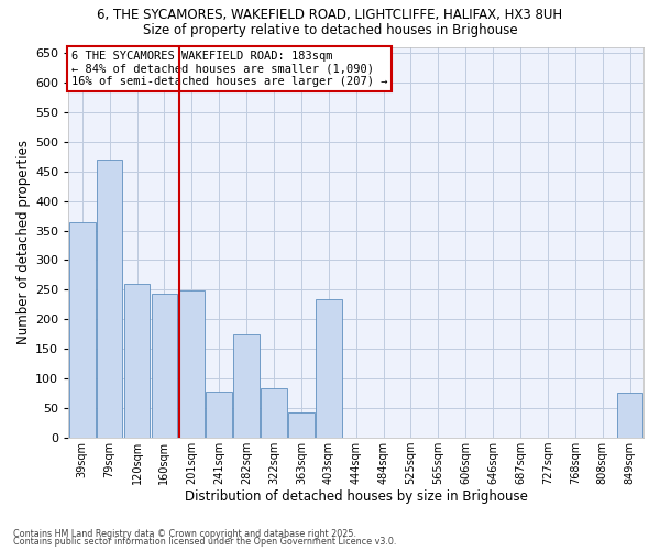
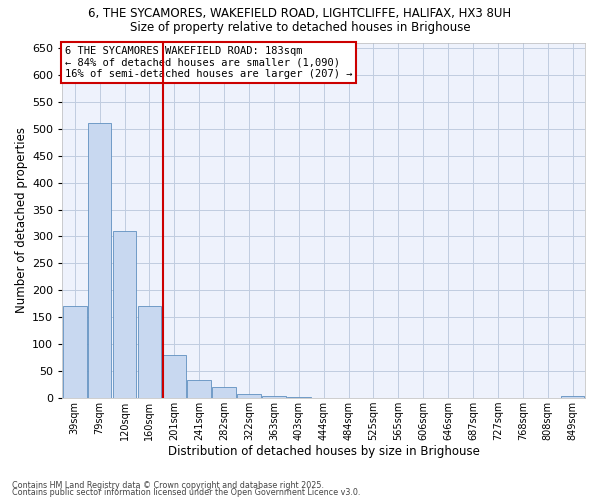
39sqm: 364 -> 170
79sqm: 470 -> 510
120sqm: 260 -> 310
160sqm: 244 -> 170
201sqm: 248 -> 80
241sqm: 78 -> 33
282sqm: 174 -> 20
322sqm: 84 -> 8
363sqm: 42 -> 3
403sqm: 234 -> 2
849sqm: 76 -> 3
